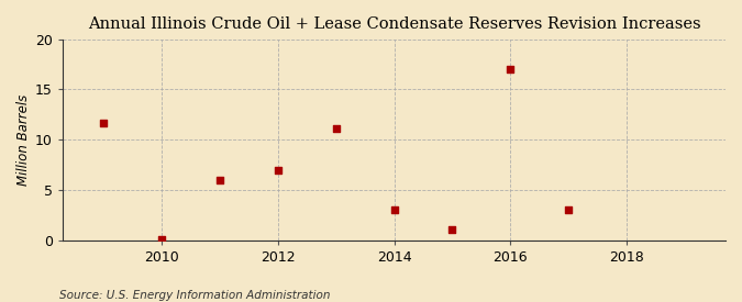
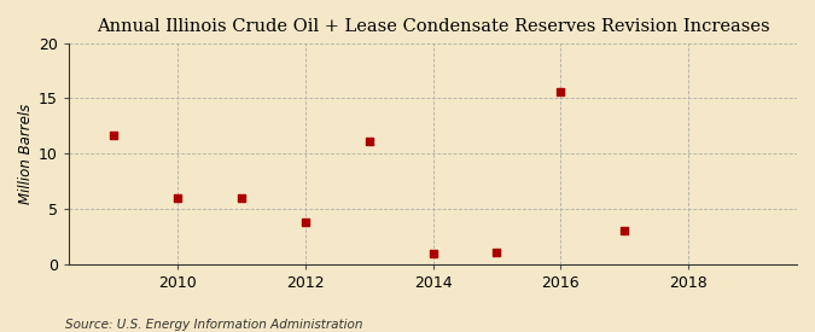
2010: 0.1 -> 6.0
2012: 7.0 -> 3.8
2014: 3.0 -> 1.0
2016: 17.0 -> 15.6
